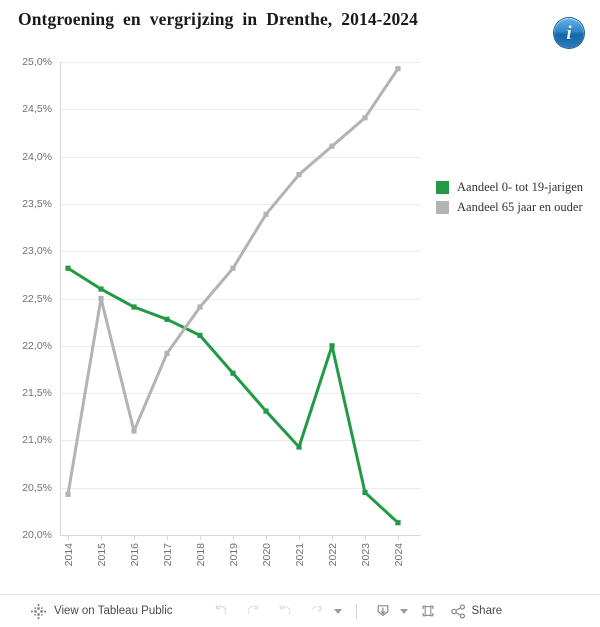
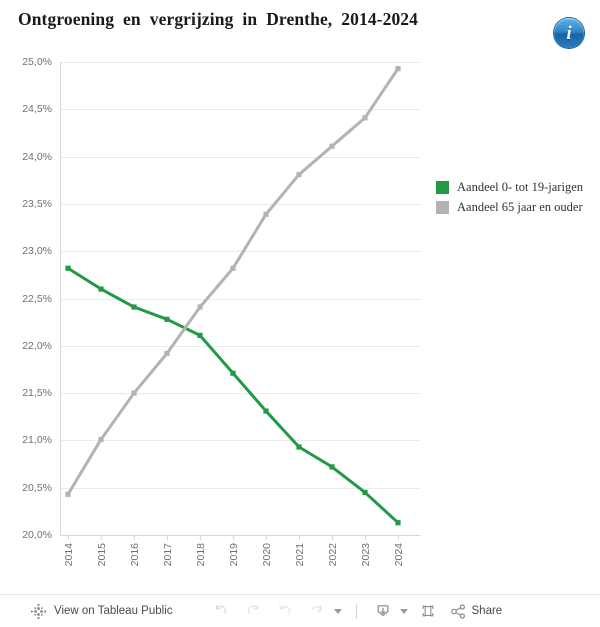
Aandeel 65 jaar en ouder/2015: 22,5% -> 21,0%
Aandeel 65 jaar en ouder/2016: 21,1% -> 21,5%
Aandeel 0- tot 19-jarigen/2022: 22,0% -> 20,7%
